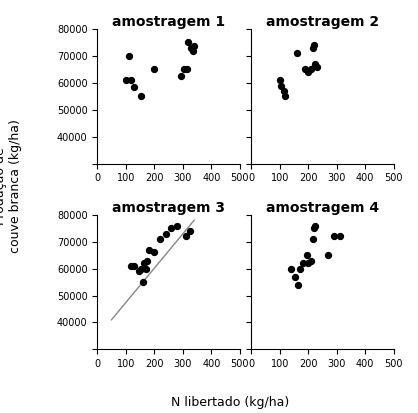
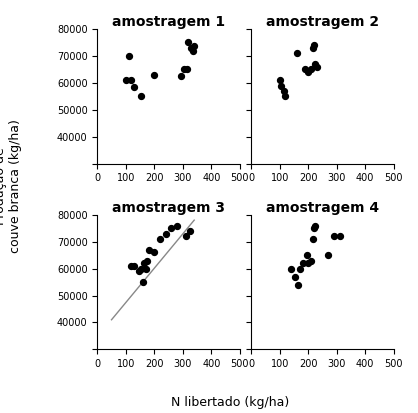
amostragem 1/200: 65000 -> 63000
